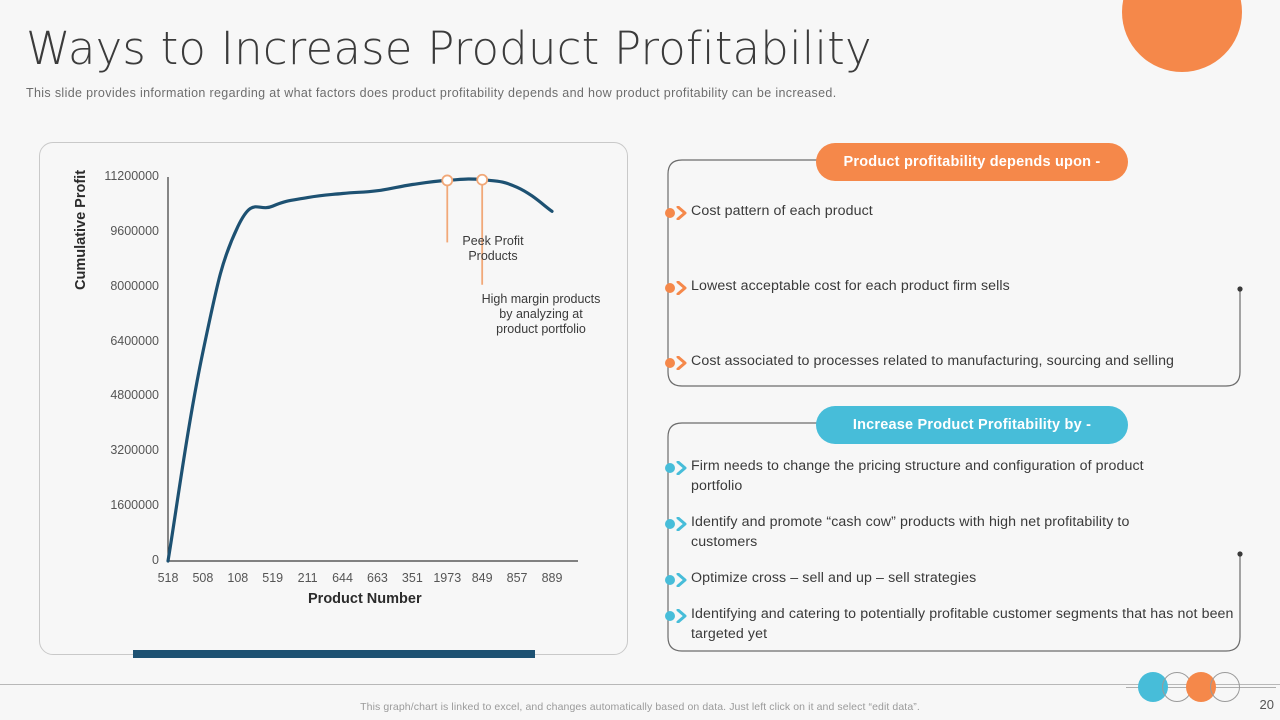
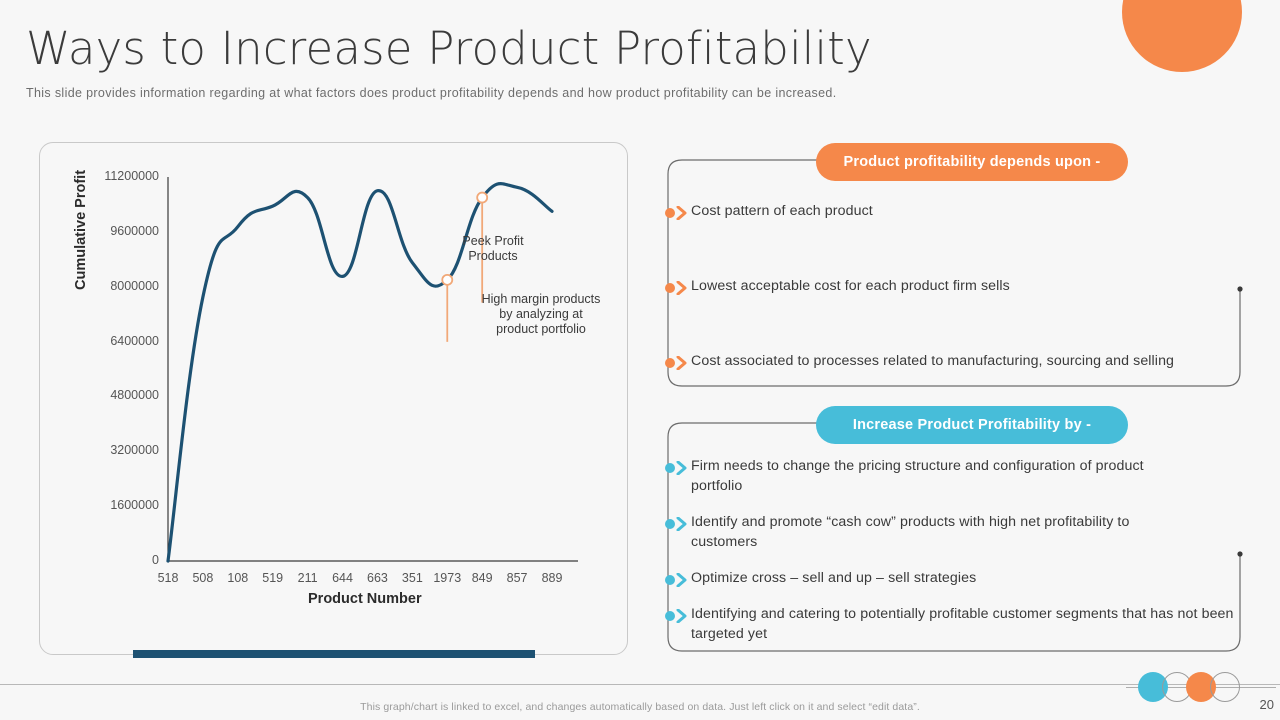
508: 6100000 -> 7700000
644: 10700000 -> 8300000
351: 11000000 -> 8700000
1973: 11100000 -> 8200000
849: 11100000 -> 10600000
